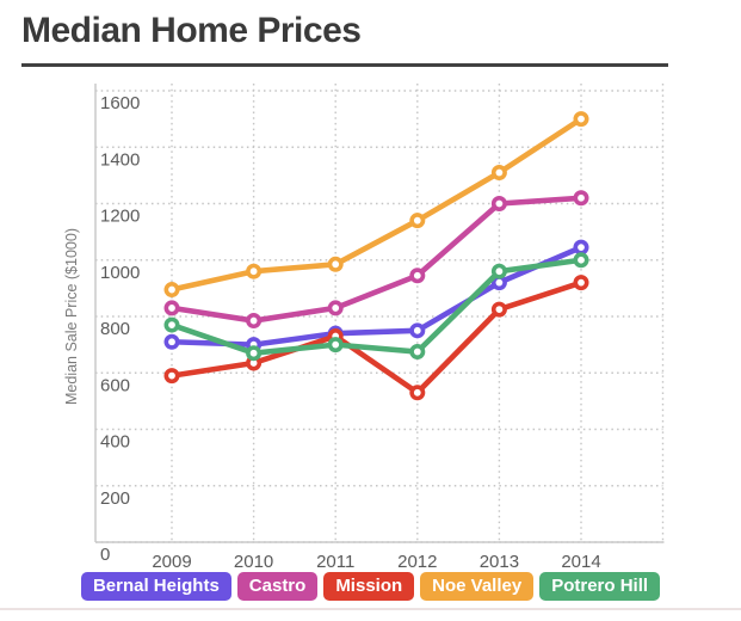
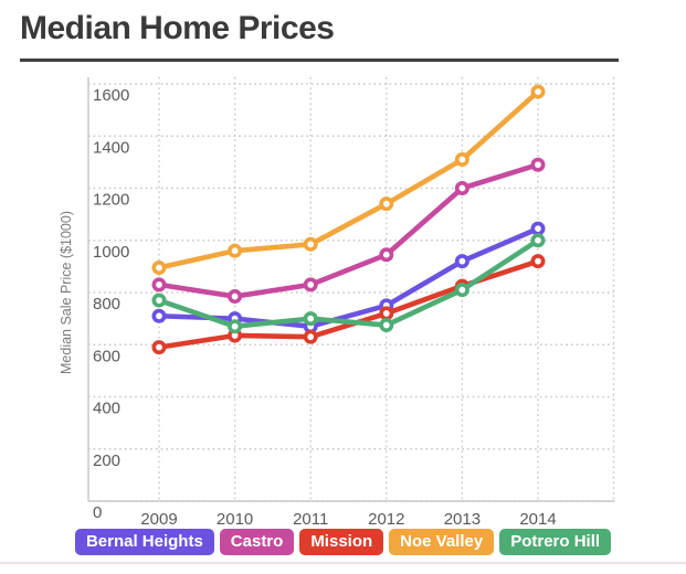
Bernal Heights/2011: 740 -> 670
Mission/2011: 730 -> 630
Mission/2012: 530 -> 720
Potrero Hill/2013: 960 -> 810
Castro/2014: 1220 -> 1290
Noe Valley/2014: 1500 -> 1570
